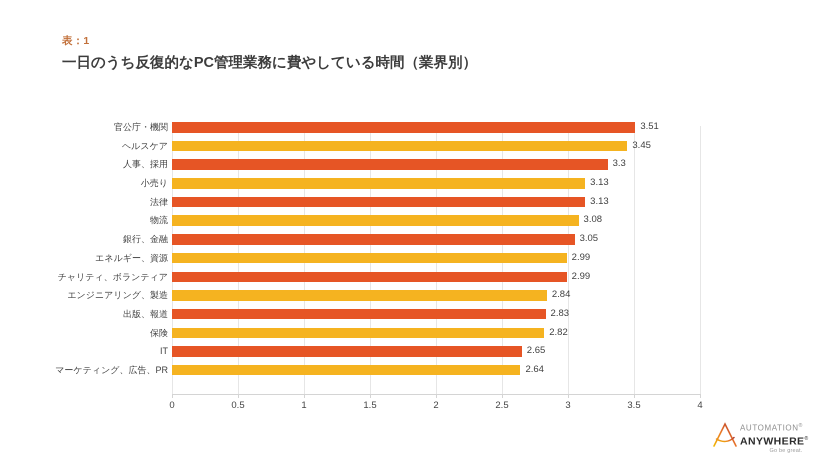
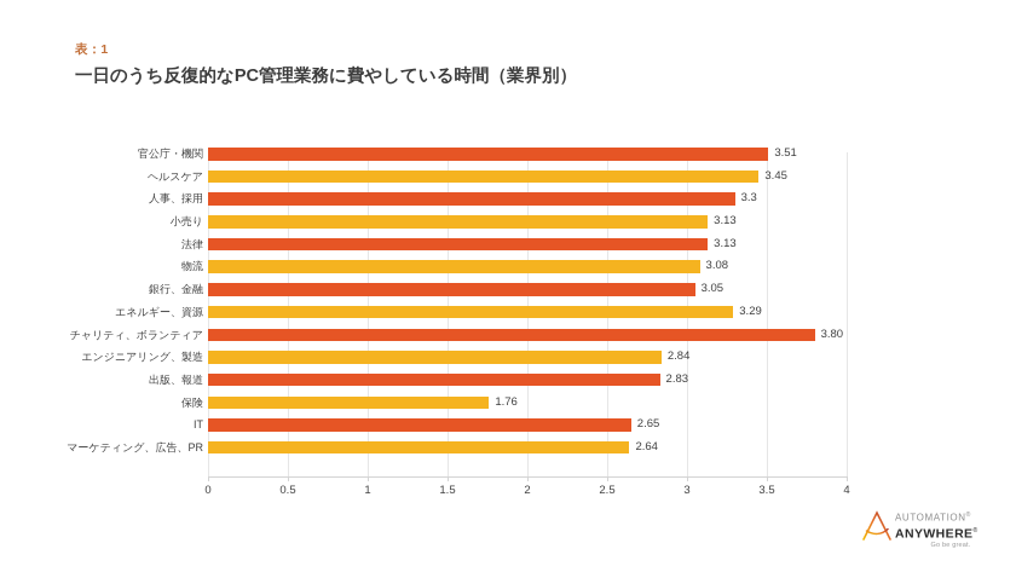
エネルギー、資源: 2.99 -> 3.29
チャリティ、ボランティア: 2.99 -> 3.80
保険: 2.82 -> 1.76
